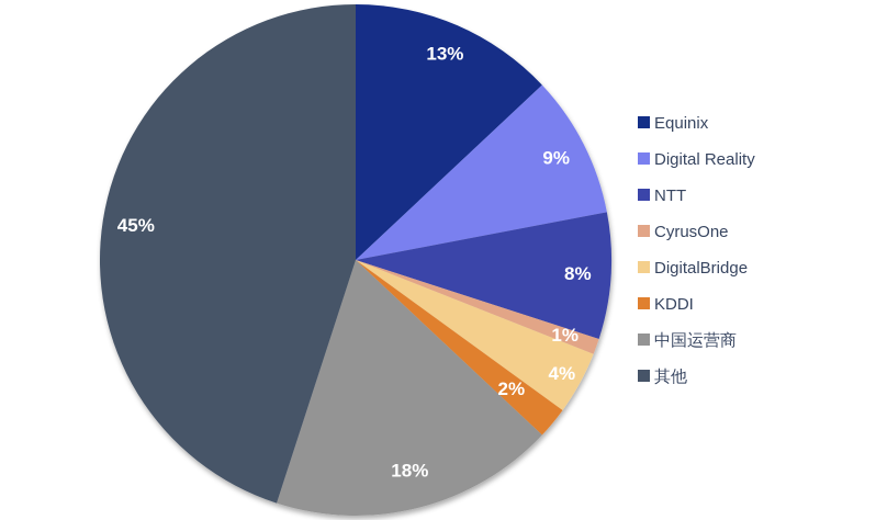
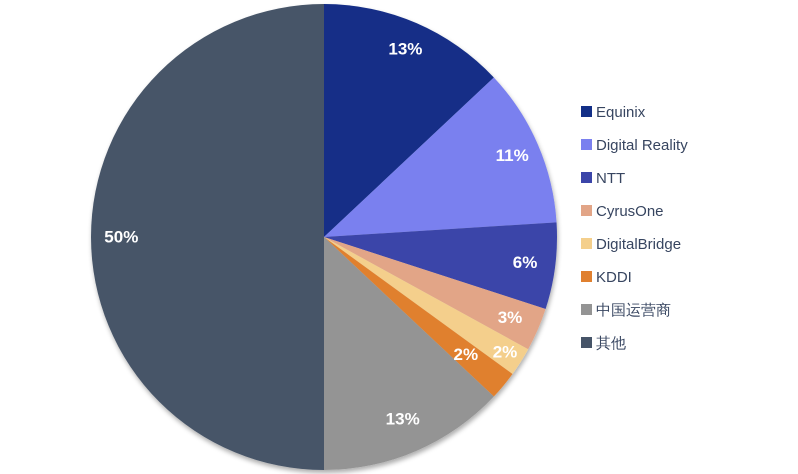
Digital Reality: 9% -> 11%
NTT: 8% -> 6%
CyrusOne: 1% -> 3%
DigitalBridge: 4% -> 2%
中国运营商: 18% -> 13%
其他: 45% -> 50%
